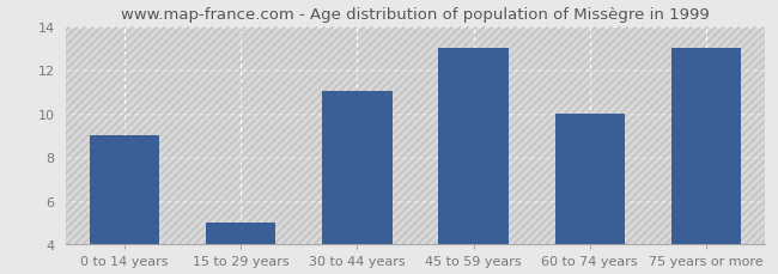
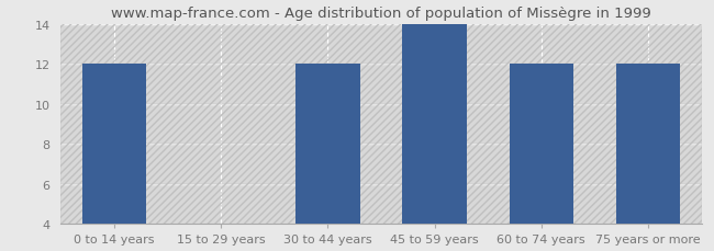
0 to 14 years: 9 -> 12
15 to 29 years: 5 -> 4
30 to 44 years: 11 -> 12
45 to 59 years: 13 -> 14
60 to 74 years: 10 -> 12
75 years or more: 13 -> 12
